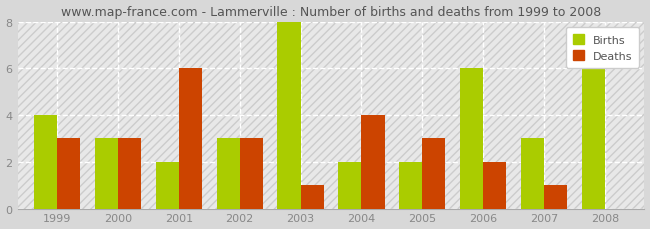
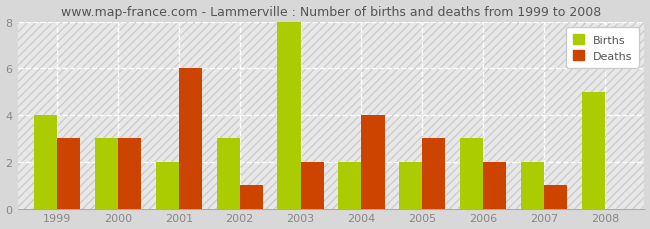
Deaths/2002: 3 -> 1
Deaths/2003: 1 -> 2
Births/2006: 6 -> 3
Births/2007: 3 -> 2
Births/2008: 6 -> 5
